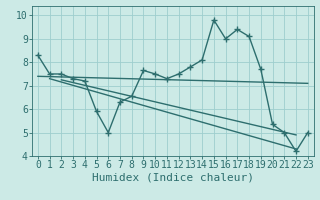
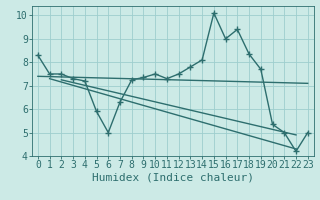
8: 6.55 -> 7.25
9: 7.65 -> 7.35
15: 9.80 -> 10.10
18: 9.10 -> 8.35
